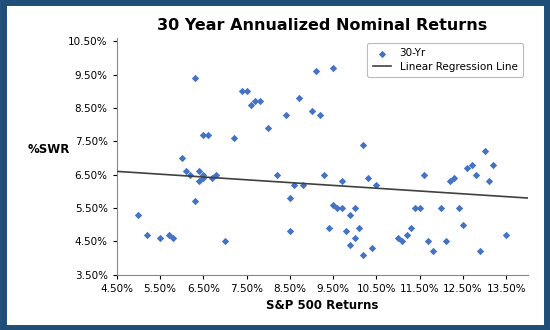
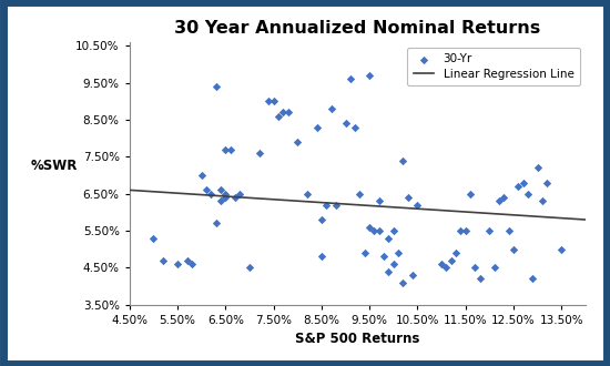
13.50%: 4.7% -> 5.0%
